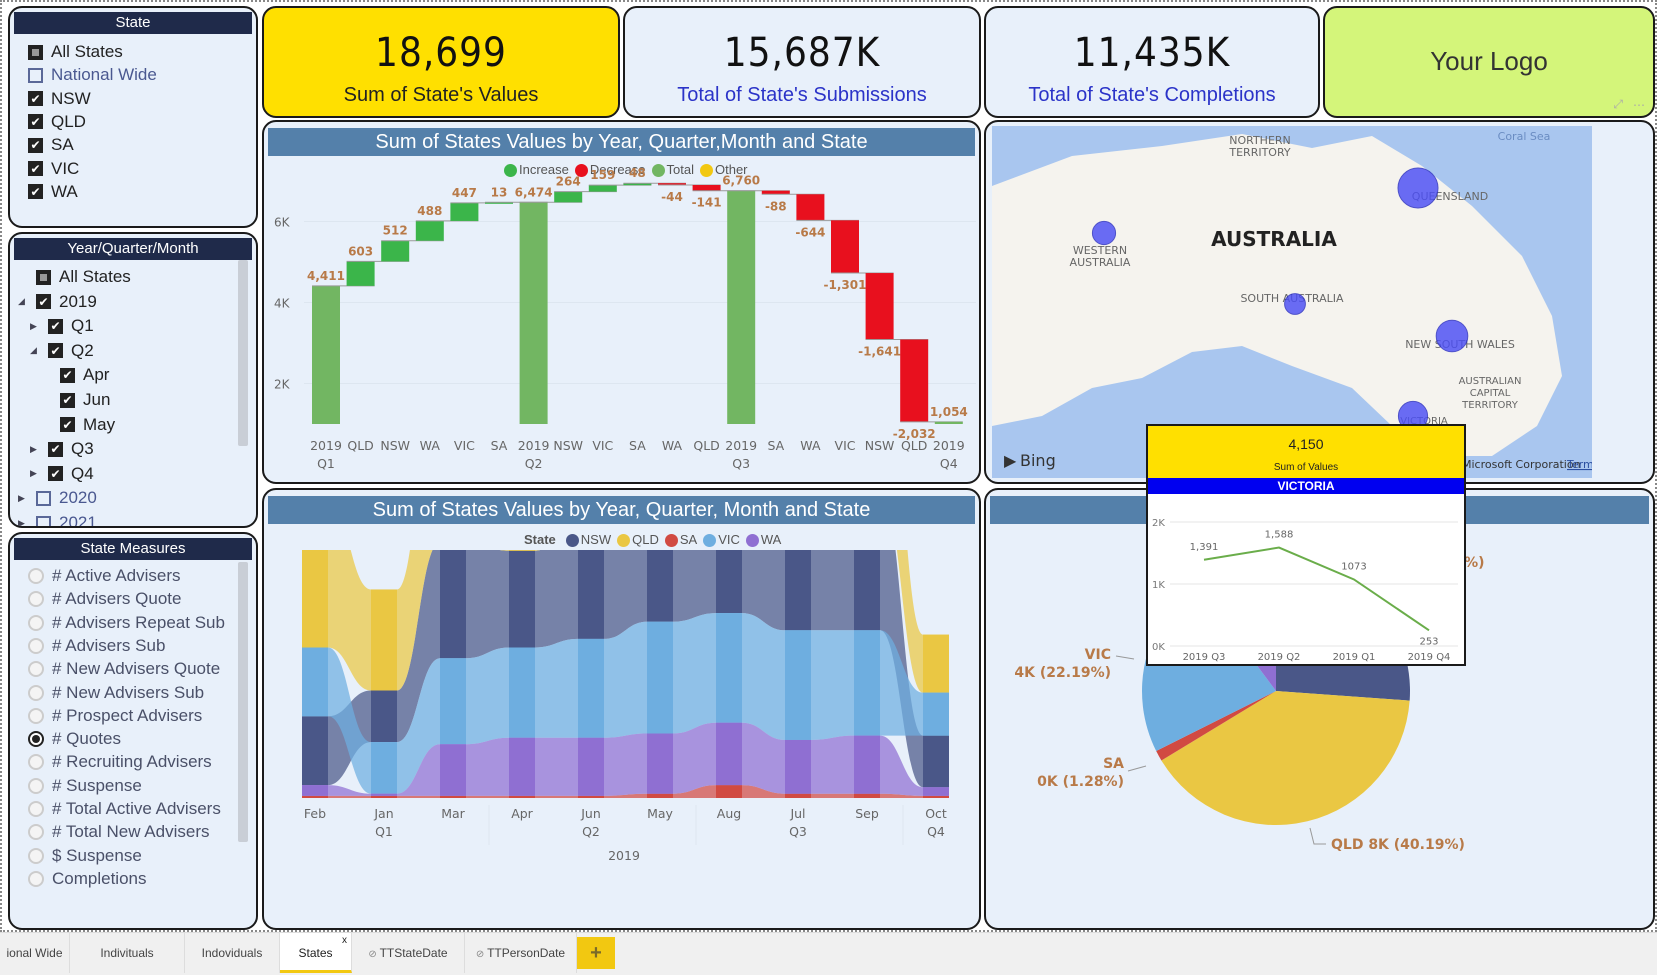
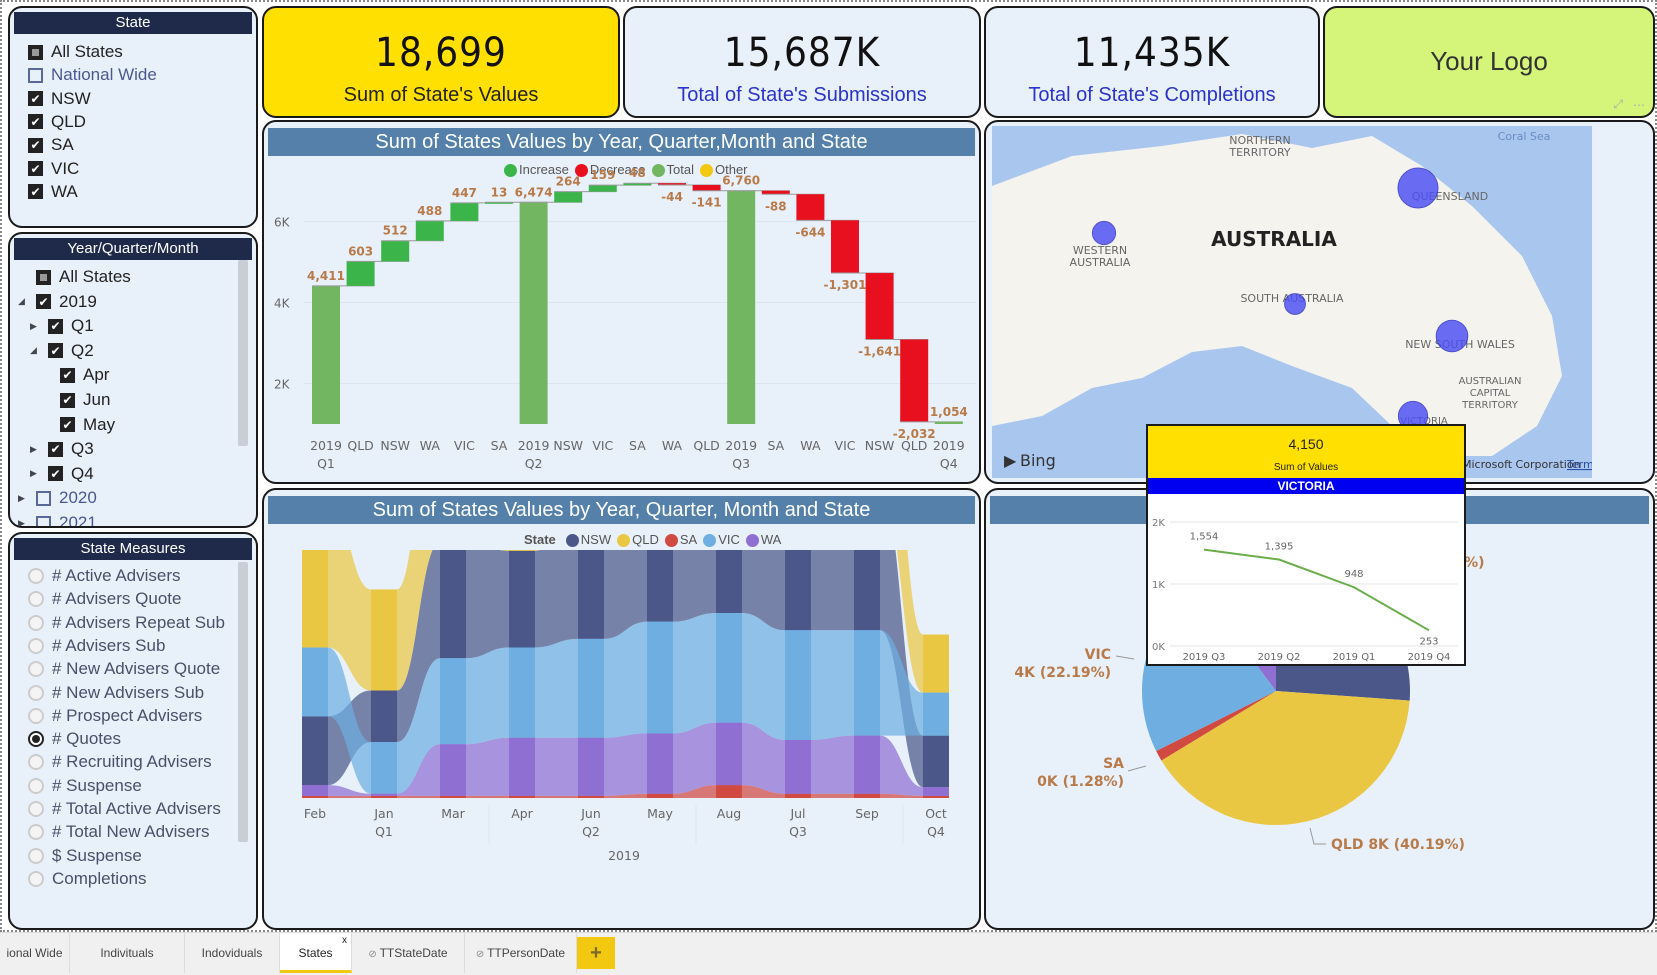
VICTORIA/2019 Q3: 1,391 -> 1,554
VICTORIA/2019 Q2: 1,588 -> 1,395
VICTORIA/2019 Q1: 1073 -> 948
